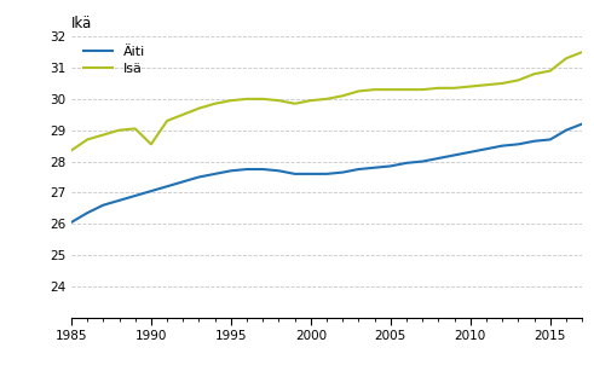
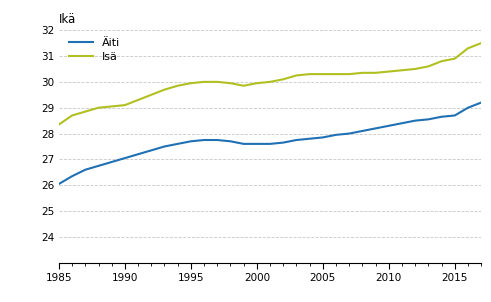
Isä/1990: 28.55 -> 29.10
